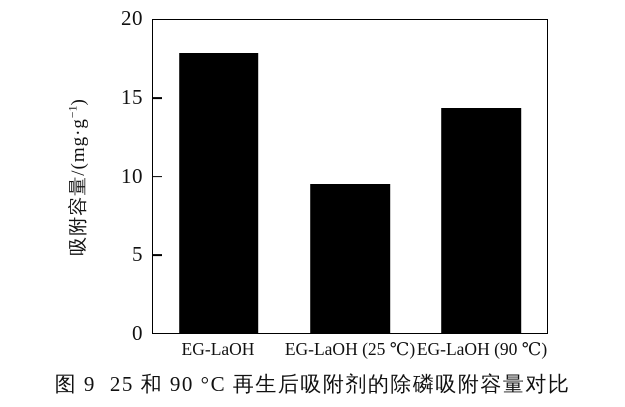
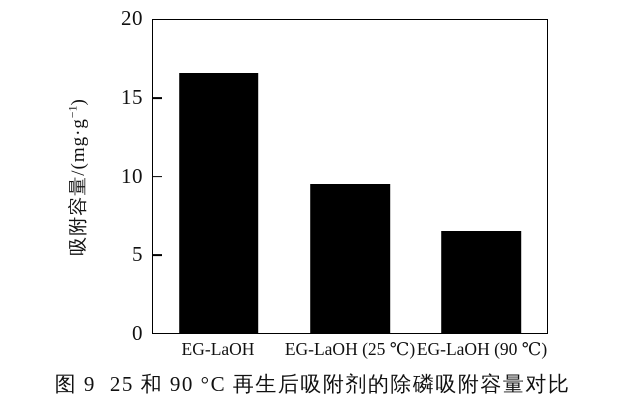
EG-LaOH: 17.9 -> 16.6
EG-LaOH (90 ℃): 14.4 -> 6.5
